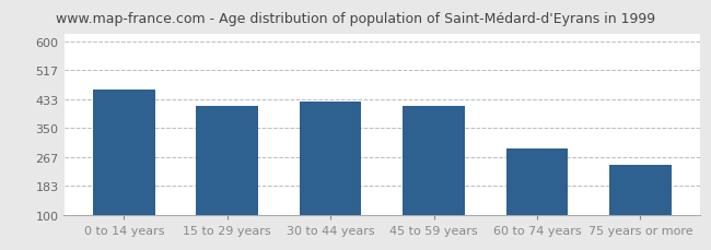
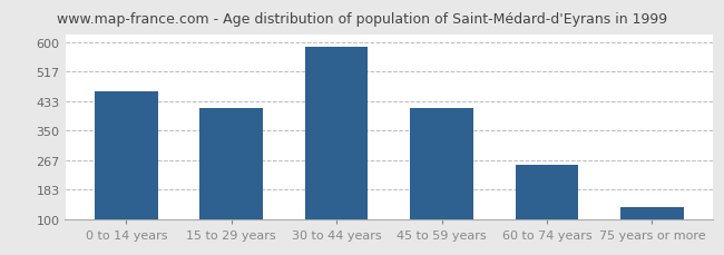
30 to 44 years: 425 -> 585
60 to 74 years: 290 -> 252
75 years or more: 245 -> 134
